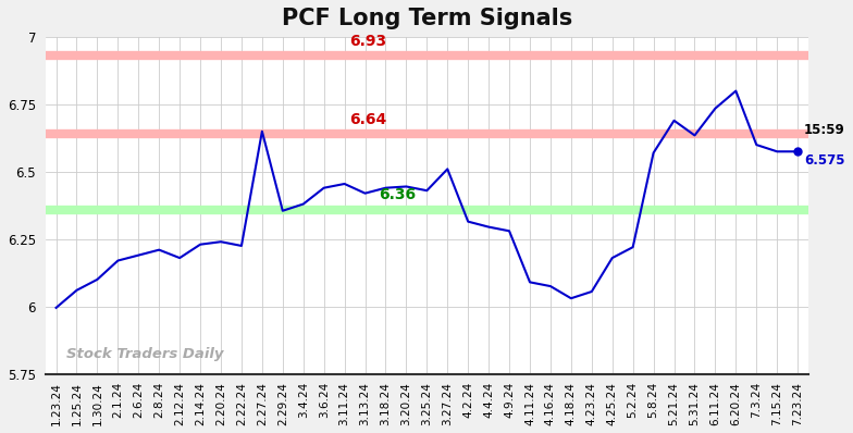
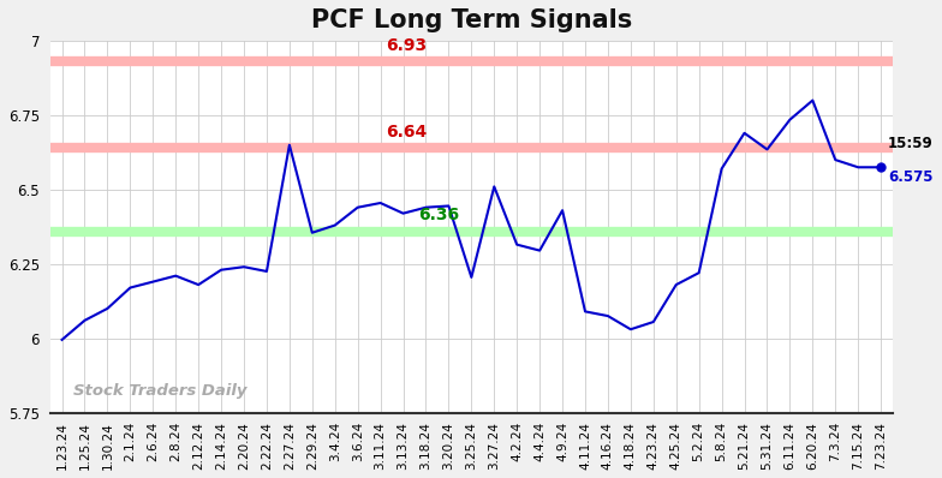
3.25.24: 6.430 -> 6.205
4.9.24: 6.280 -> 6.430
